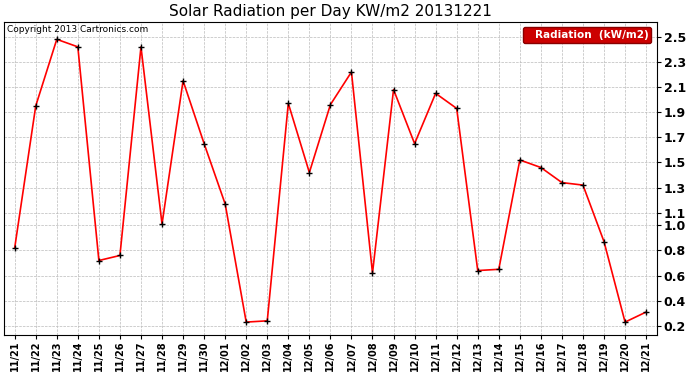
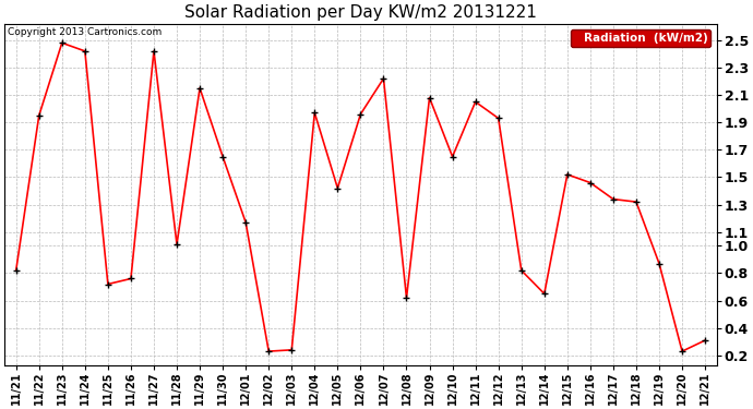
12/13: 0.64 -> 0.82
